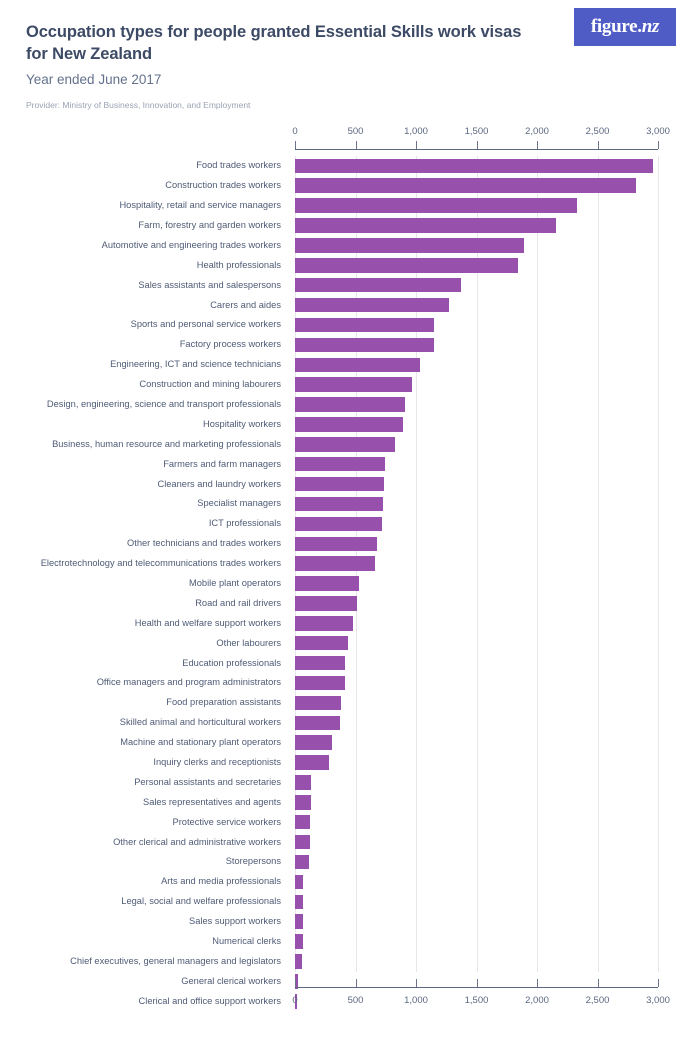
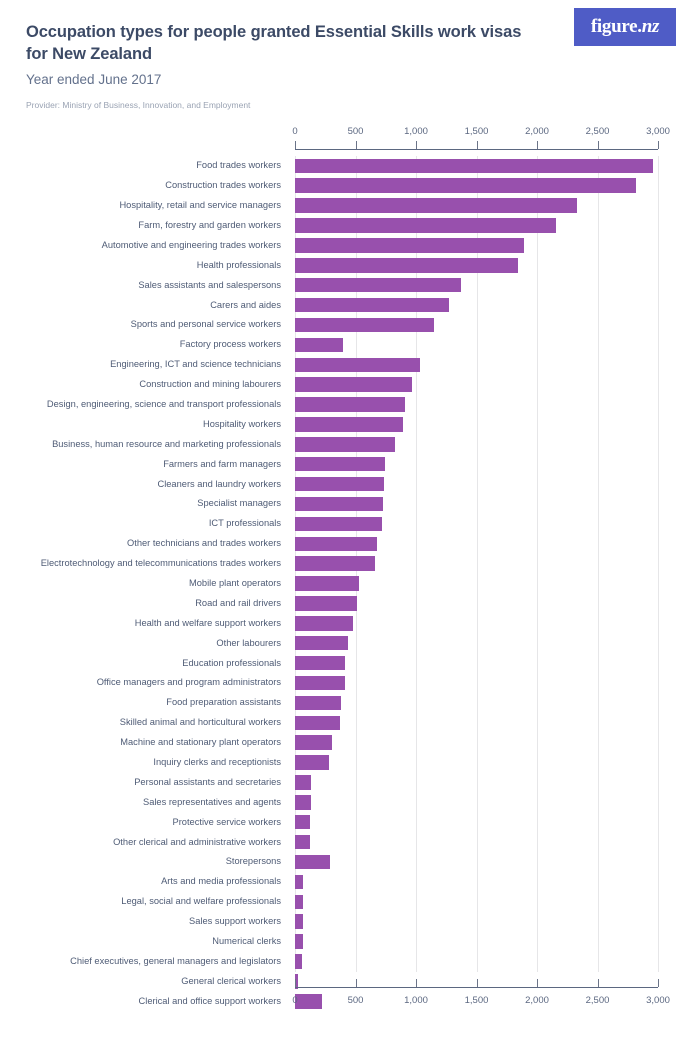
Factory process workers: 1150 -> 400
Storepersons: 120 -> 290
Clerical and office support workers: 10 -> 220
